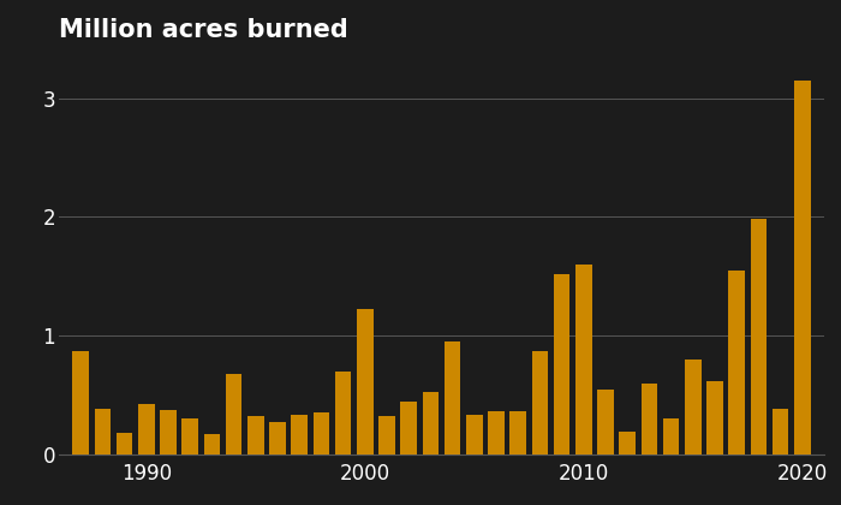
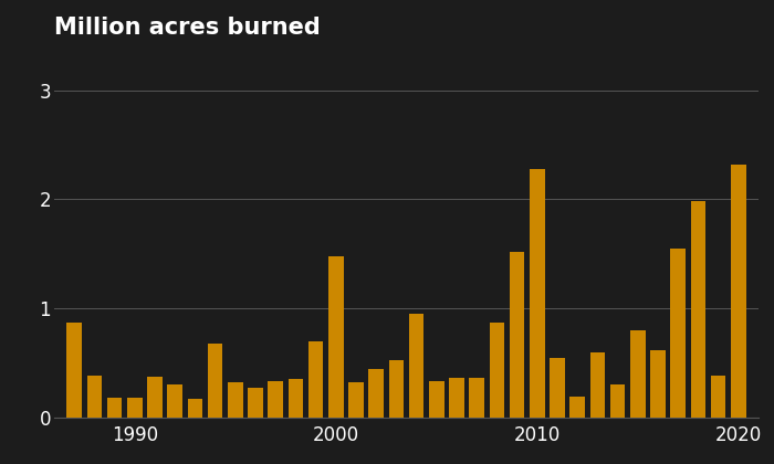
1990: 0.42 -> 0.18
2000: 1.22 -> 1.48
2010: 1.60 -> 2.28
2020: 3.15 -> 2.32
